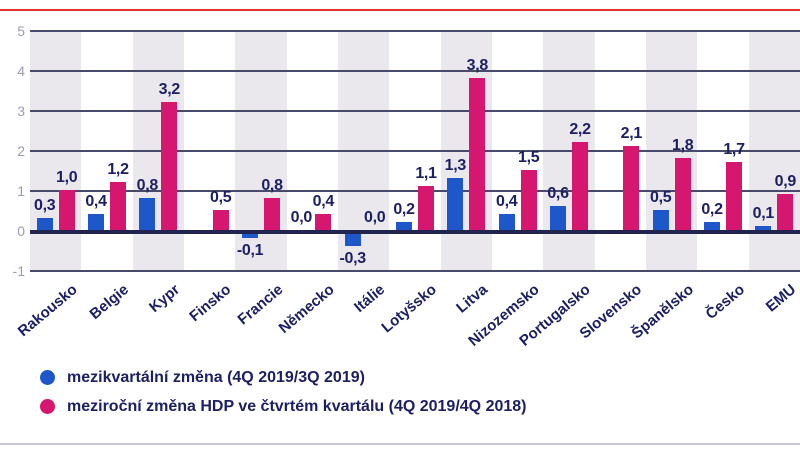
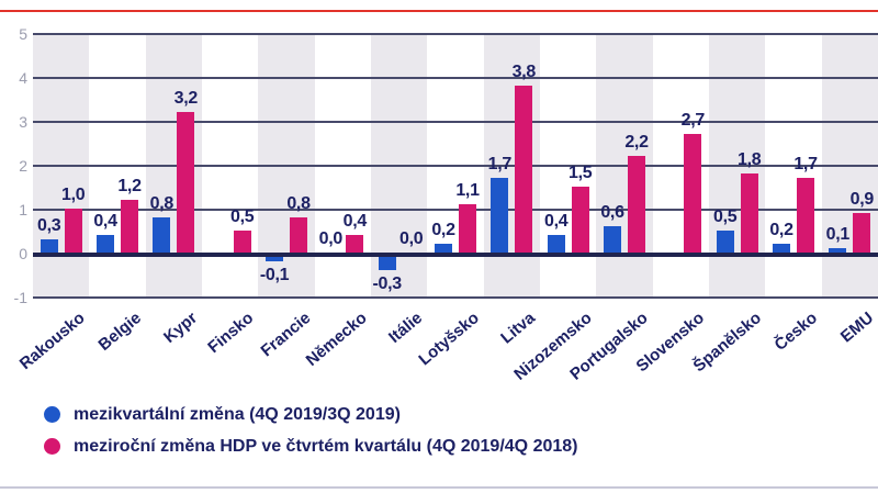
mezikvartální změna (4Q 2019/3Q 2019)/Litva: 1,3 -> 1,7
meziroční změna HDP ve čtvrtém kvartálu (4Q 2019/4Q 2018)/Slovensko: 2,1 -> 2,7
